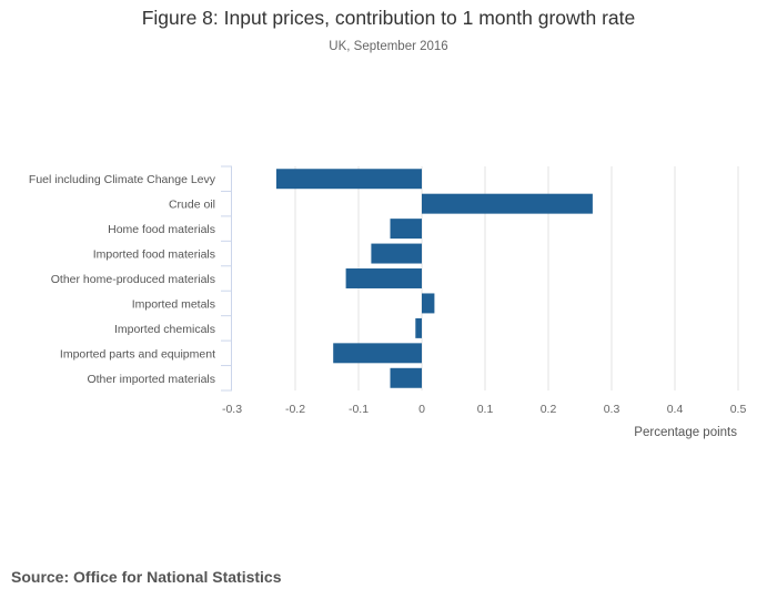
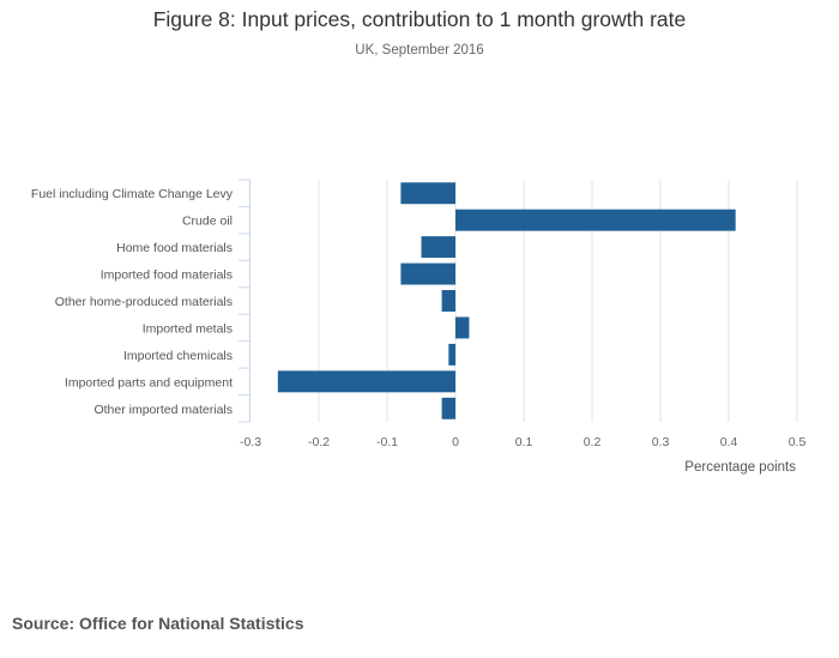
Fuel including Climate Change Levy: -0.23 -> -0.08
Crude oil: 0.27 -> 0.41
Other home-produced materials: -0.12 -> -0.02
Imported parts and equipment: -0.14 -> -0.26
Other imported materials: -0.05 -> -0.02
